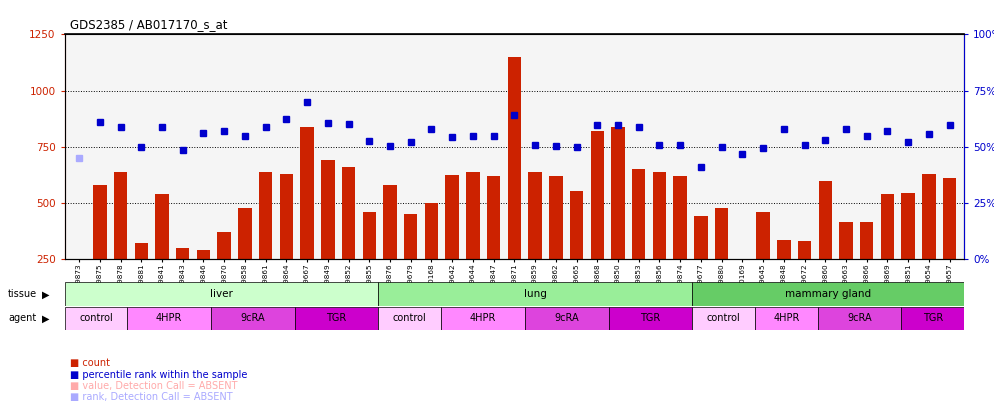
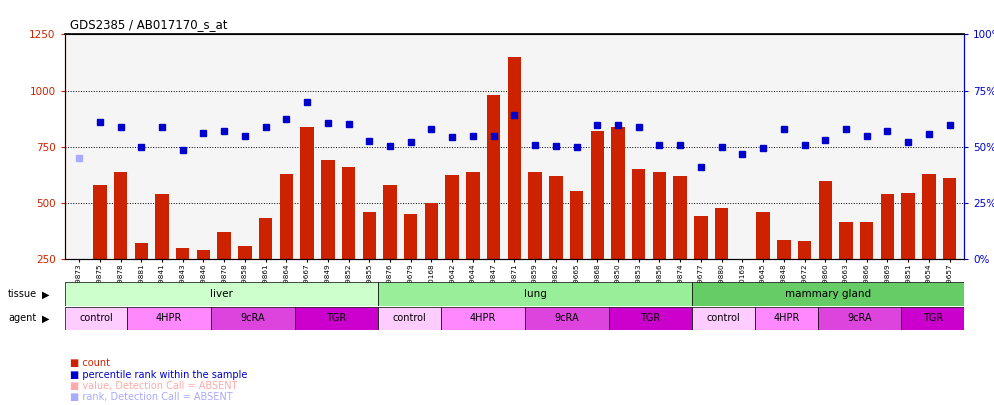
GSM89858: 480 -> 310
GSM89861: 640 -> 435
GSM89847: 620 -> 980
